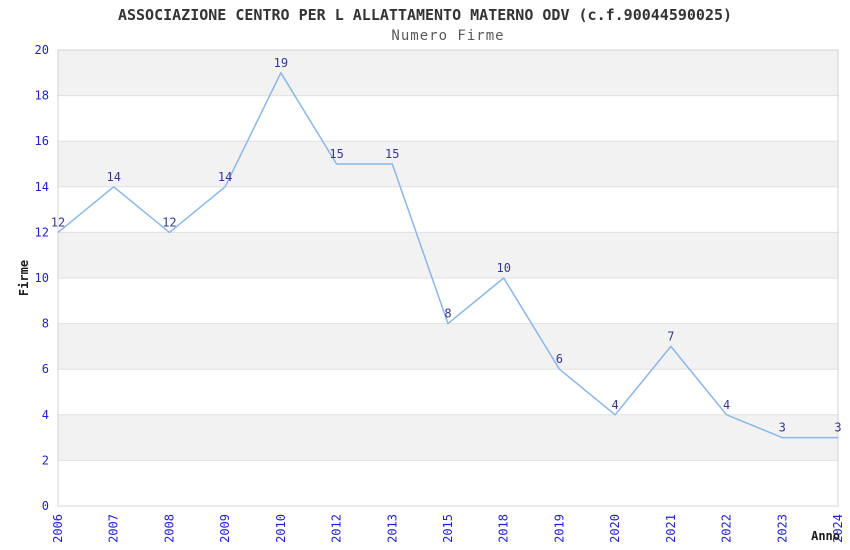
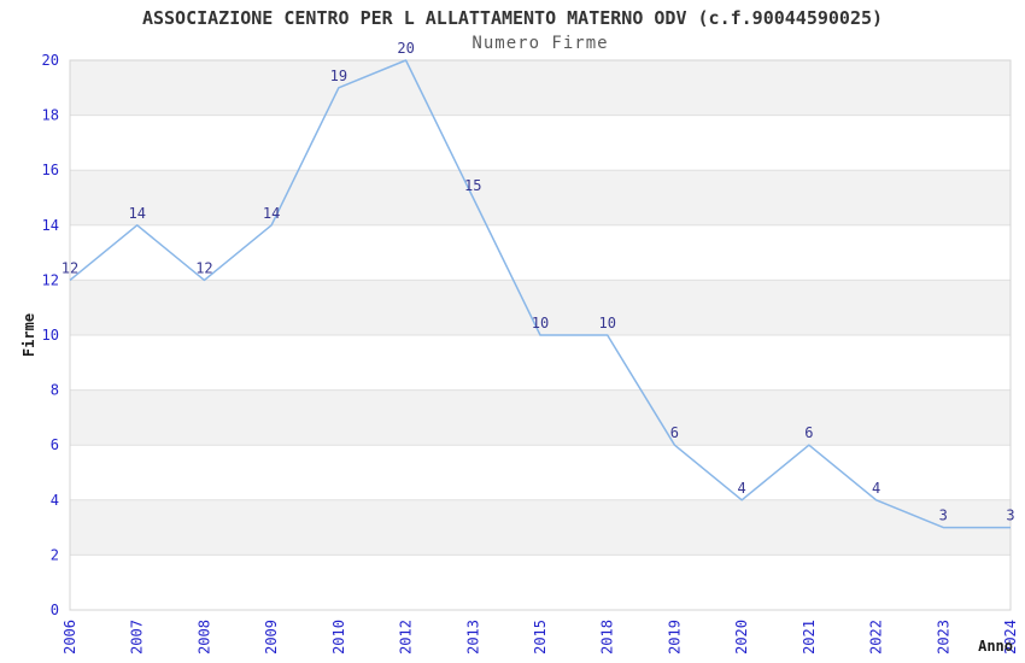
2012: 15 -> 20
2015: 8 -> 10
2021: 7 -> 6
